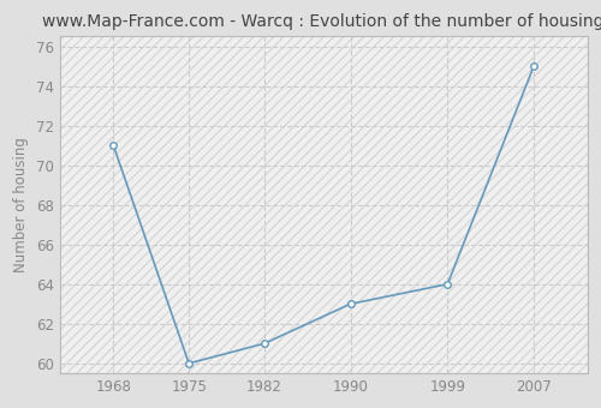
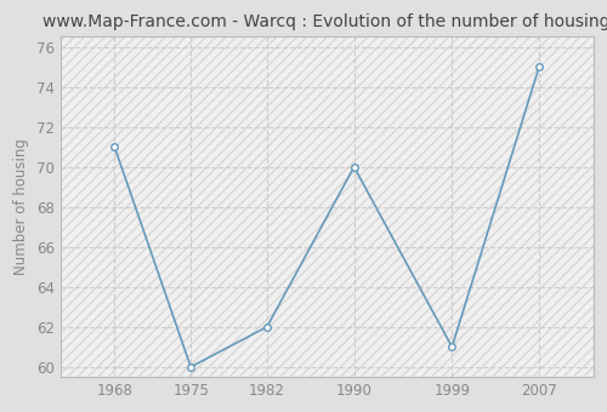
1982: 61 -> 62
1990: 63 -> 70
1999: 64 -> 61
